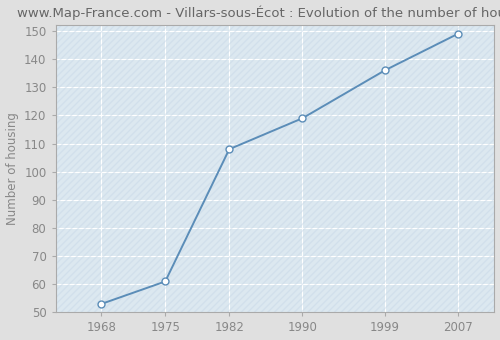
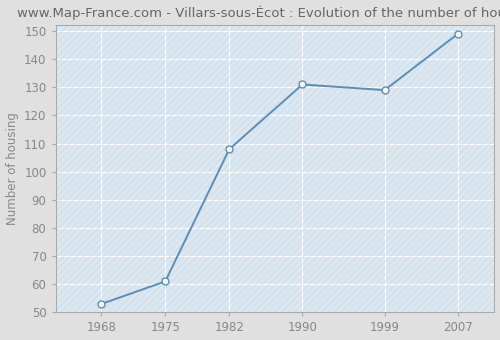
1990: 119 -> 131
1999: 136 -> 129
